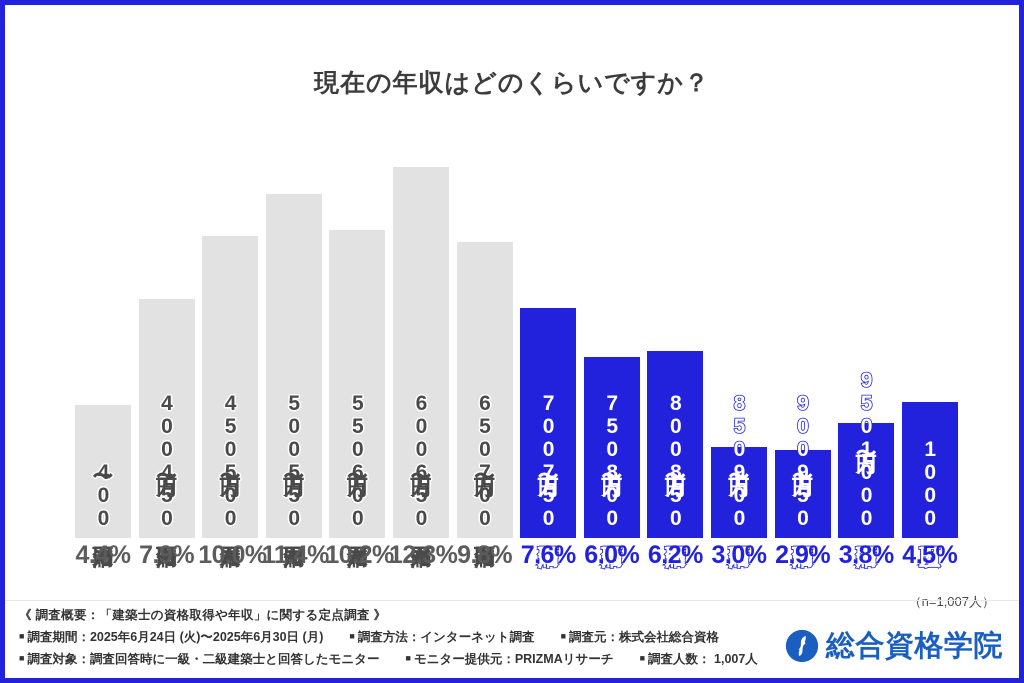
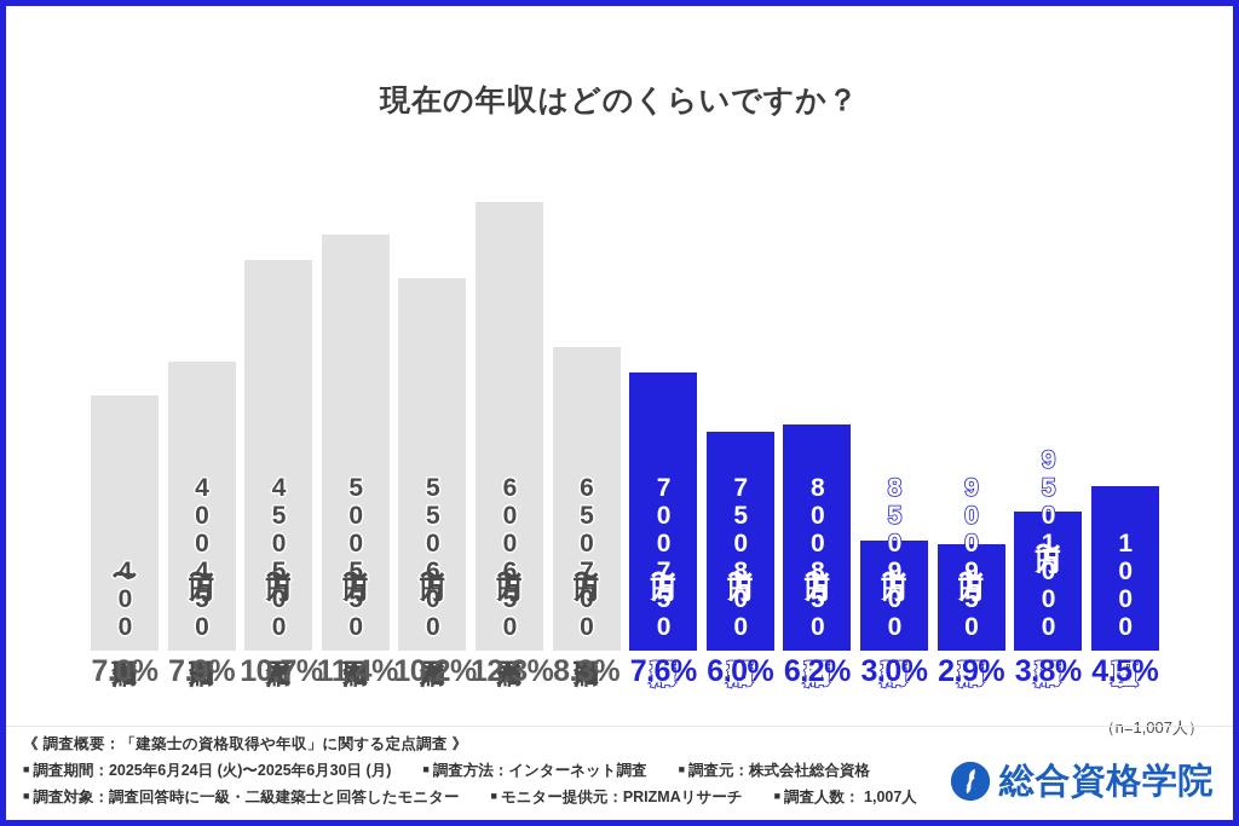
〜400万円未満: 4.4% -> 7.0%
450万円〜500万円未満: 10.0% -> 10.7%
650万円〜700万円未満: 9.8% -> 8.3%
